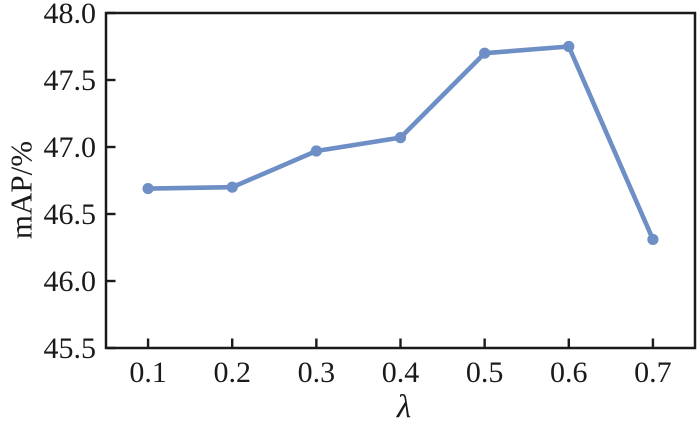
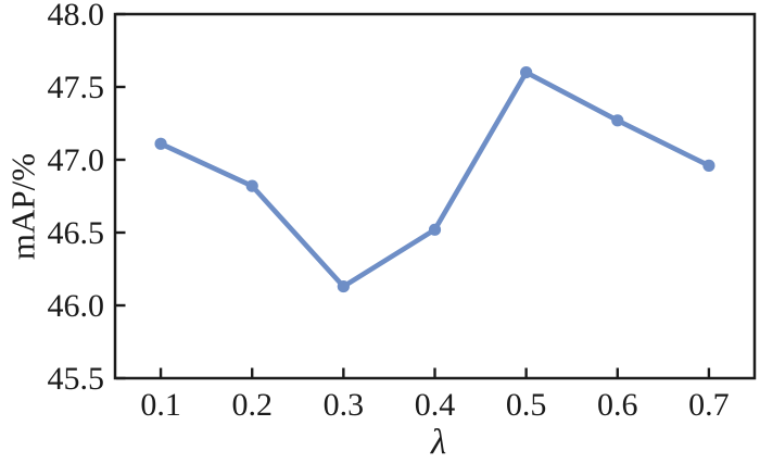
0.1: 46.69 -> 47.11
0.2: 46.70 -> 46.82
0.3: 46.97 -> 46.13
0.4: 47.07 -> 46.52
0.5: 47.70 -> 47.60
0.6: 47.75 -> 47.27
0.7: 46.31 -> 46.96
